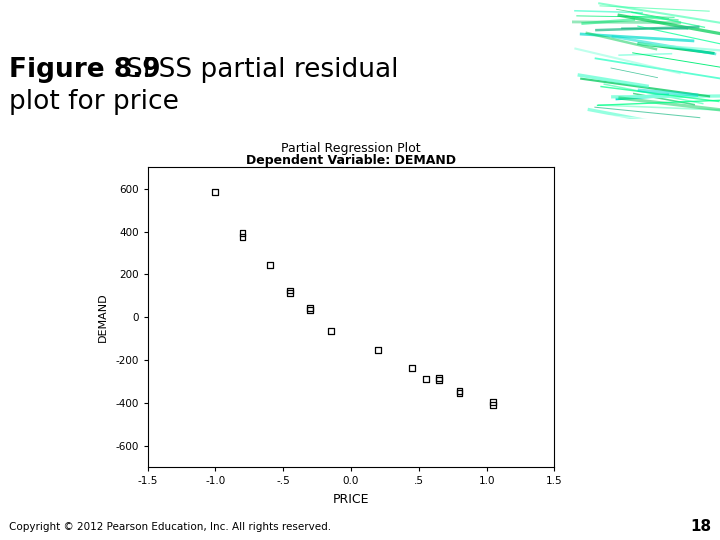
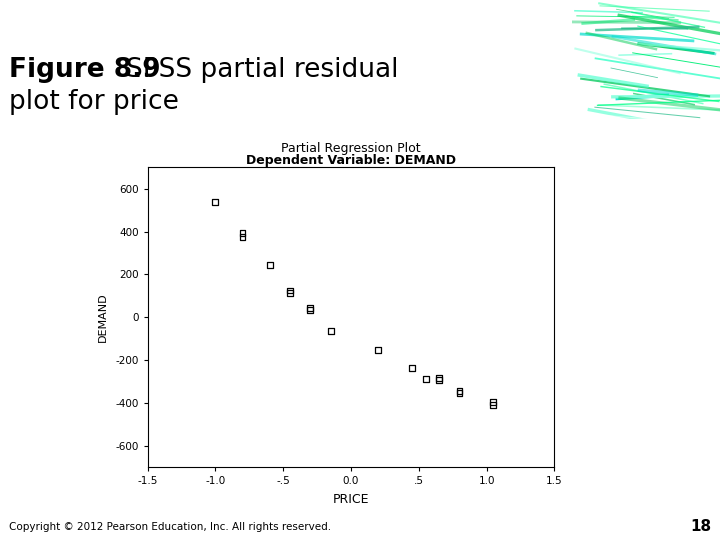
-1.0: 585 -> 540
